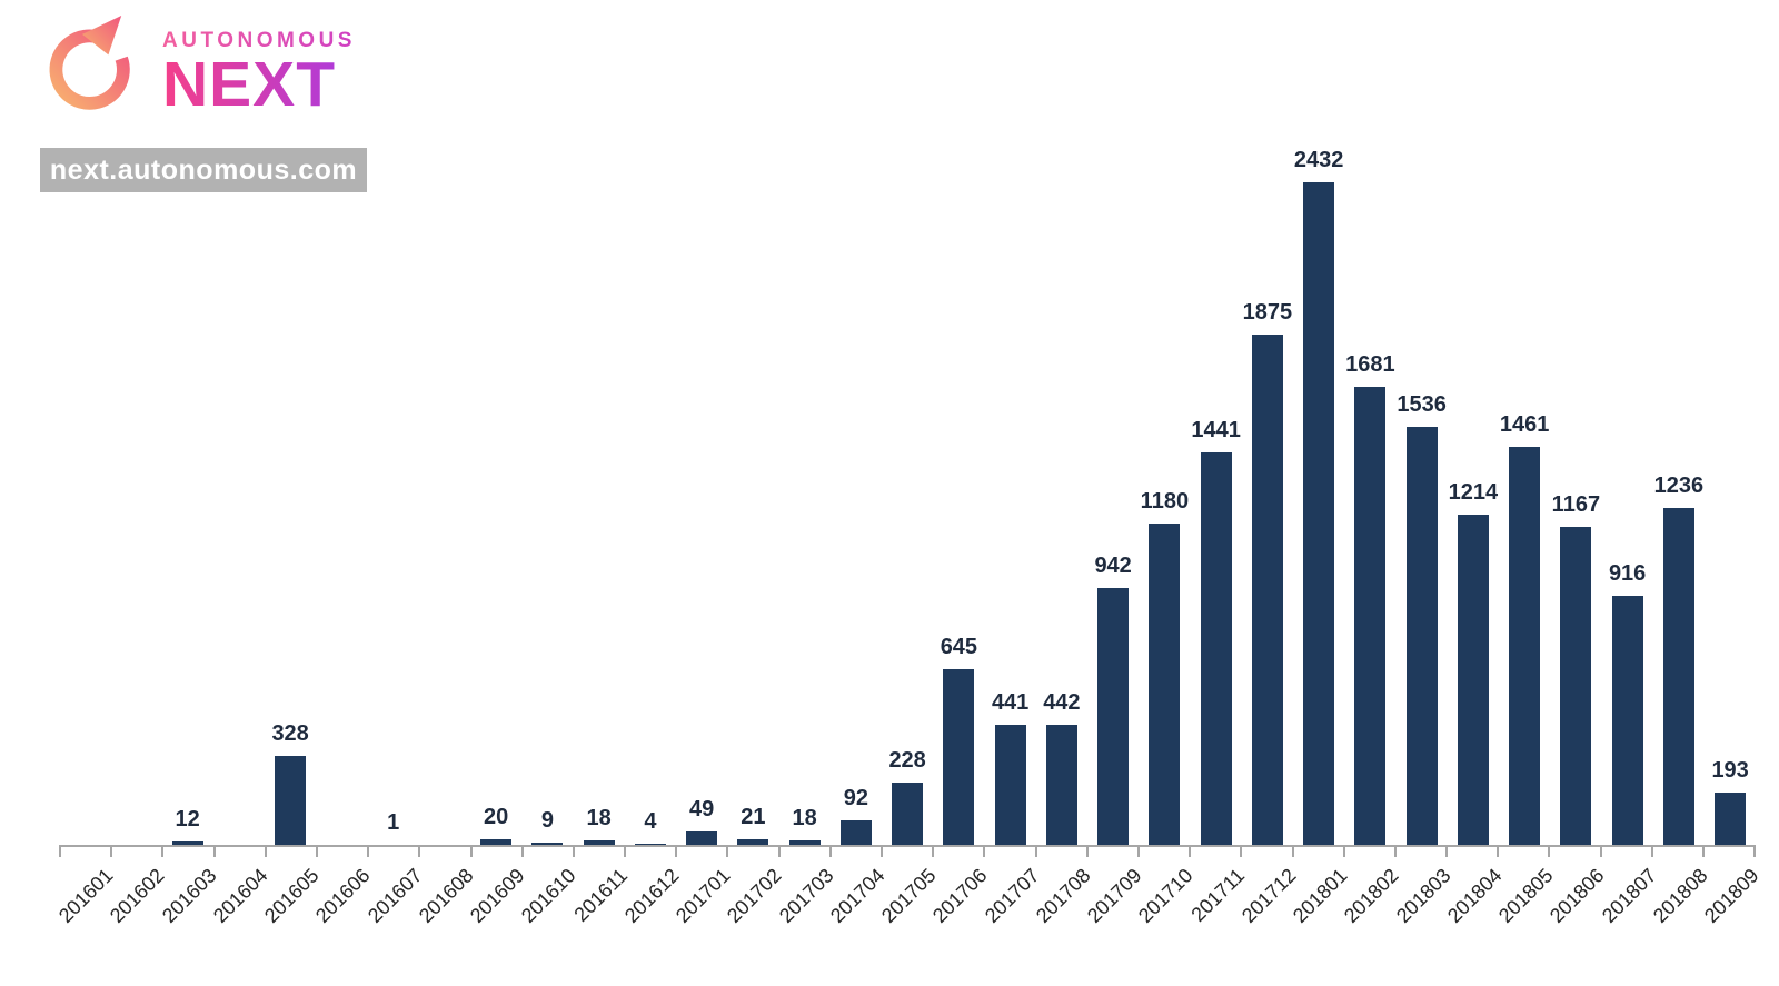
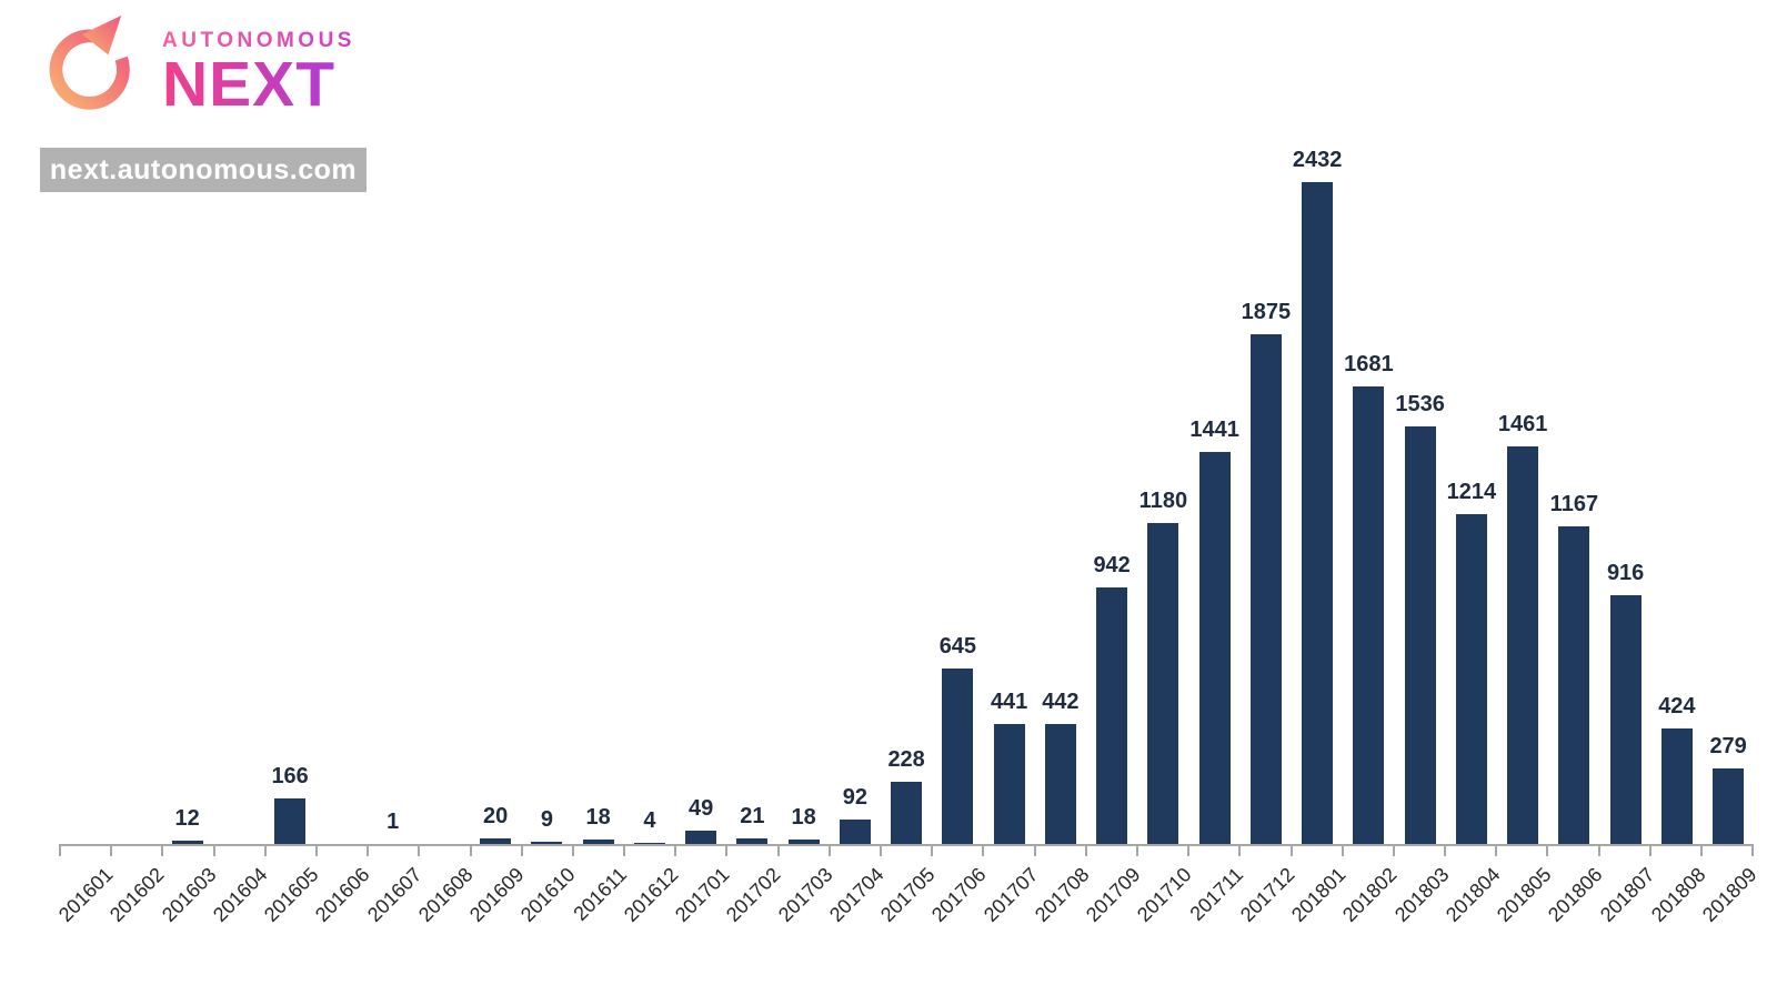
201605: 328 -> 166
201808: 1236 -> 424
201809: 193 -> 279
